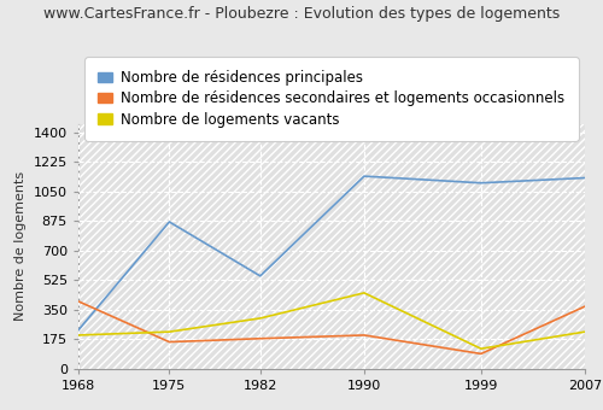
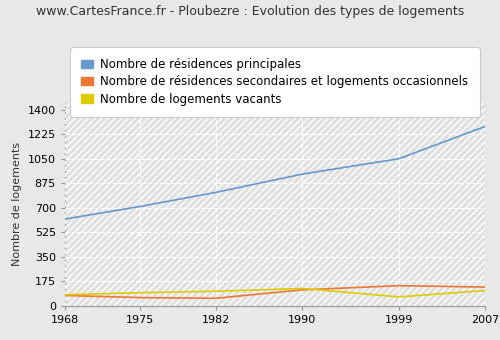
Nombre de résidences principales/1968: 230 -> 620
Nombre de résidences secondaires et logements occasionnels/1968: 400 -> 80
Nombre de logements vacants/1968: 200 -> 80
Nombre de résidences principales/1975: 870 -> 710
Nombre de résidences secondaires et logements occasionnels/1975: 160 -> 60
Nombre de logements vacants/1975: 220 -> 100
Nombre de résidences principales/1982: 550 -> 810
Nombre de résidences secondaires et logements occasionnels/1982: 180 -> 60
Nombre de logements vacants/1982: 300 -> 100
Nombre de résidences principales/1990: 1140 -> 940
Nombre de résidences secondaires et logements occasionnels/1990: 200 -> 120
Nombre de logements vacants/1990: 450 -> 120
Nombre de résidences principales/1999: 1100 -> 1050
Nombre de résidences secondaires et logements occasionnels/1999: 90 -> 140
Nombre de logements vacants/1999: 120 -> 60
Nombre de résidences principales/2007: 1130 -> 1280
Nombre de résidences secondaires et logements occasionnels/2007: 370 -> 140
Nombre de logements vacants/2007: 220 -> 110
